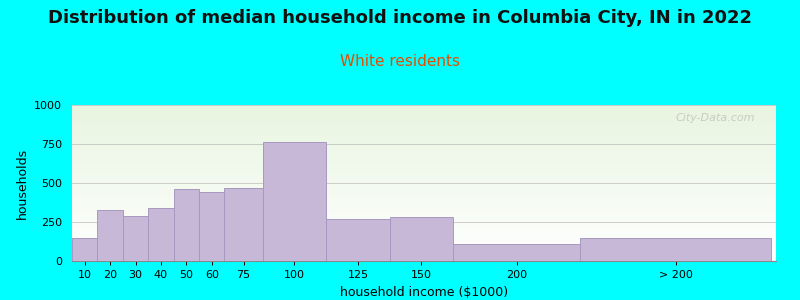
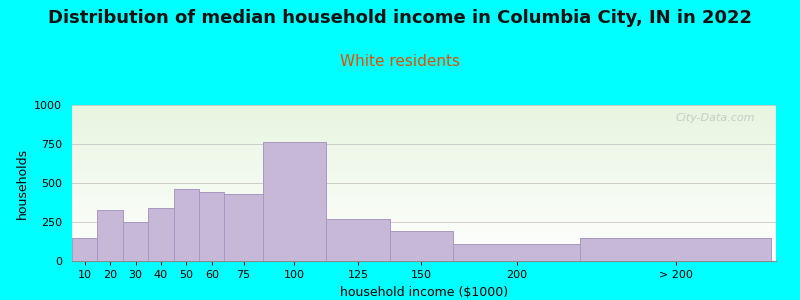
30: 290 -> 250
75: 470 -> 430
150: 280 -> 200
